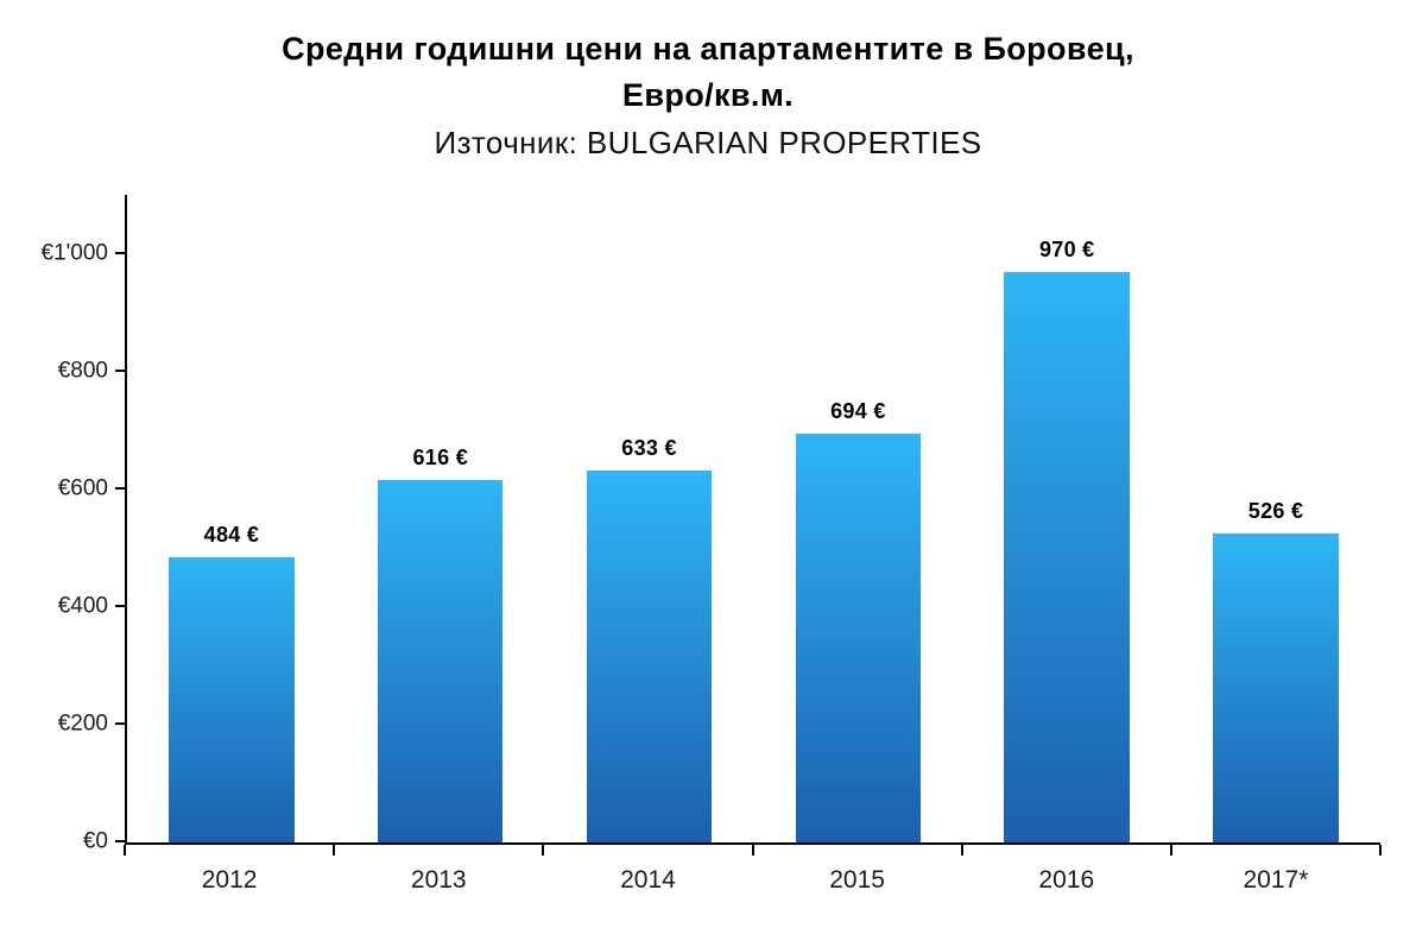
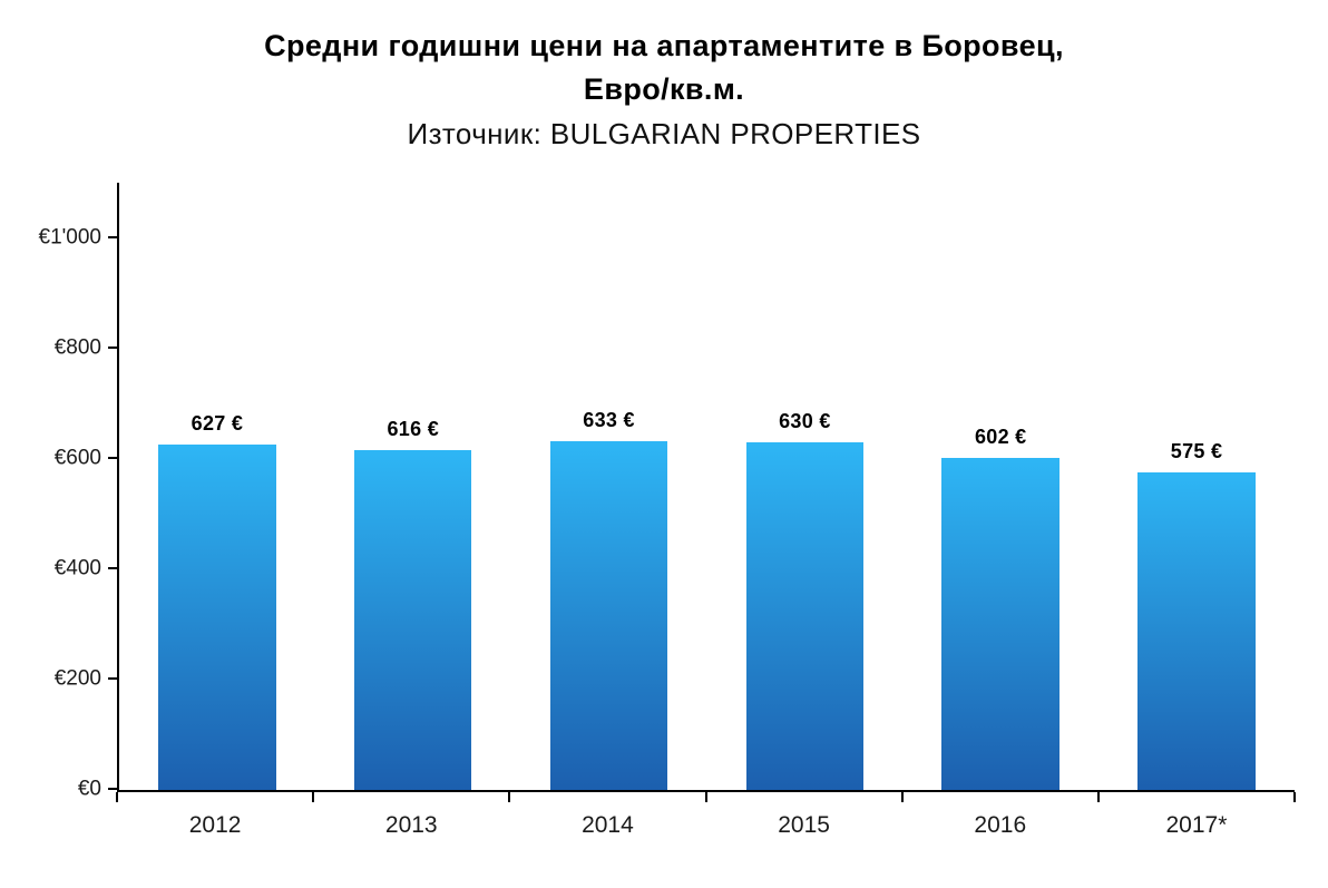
2012: 484 -> 627
2015: 694 -> 630
2016: 970 -> 602
2017*: 526 -> 575
